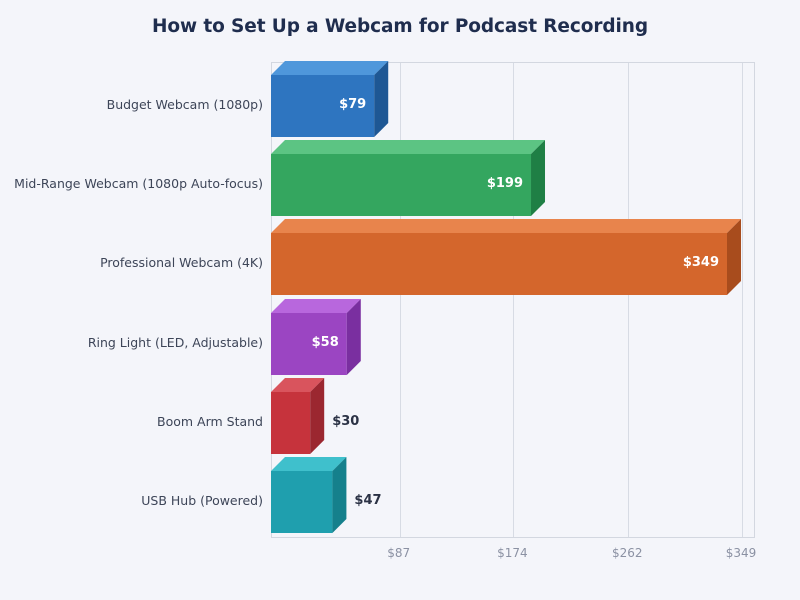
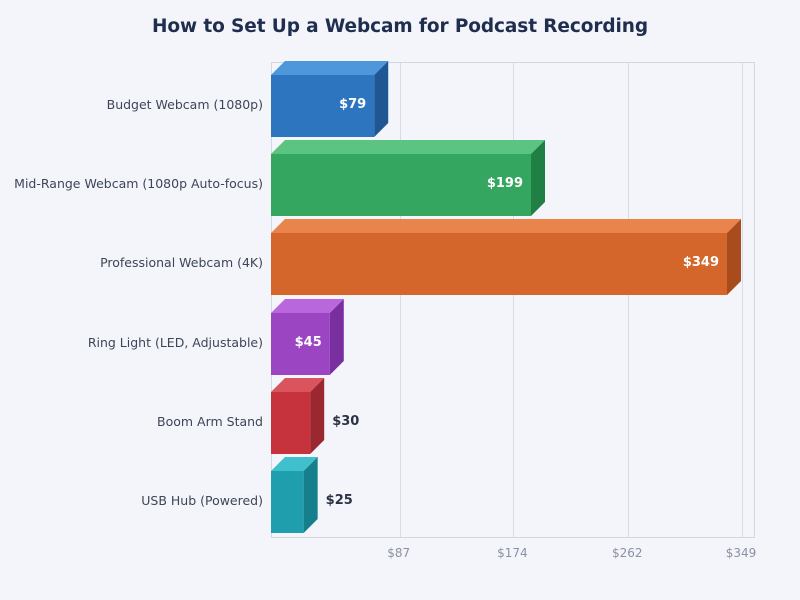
Ring Light (LED, Adjustable): $58 -> $45
USB Hub (Powered): $47 -> $25
